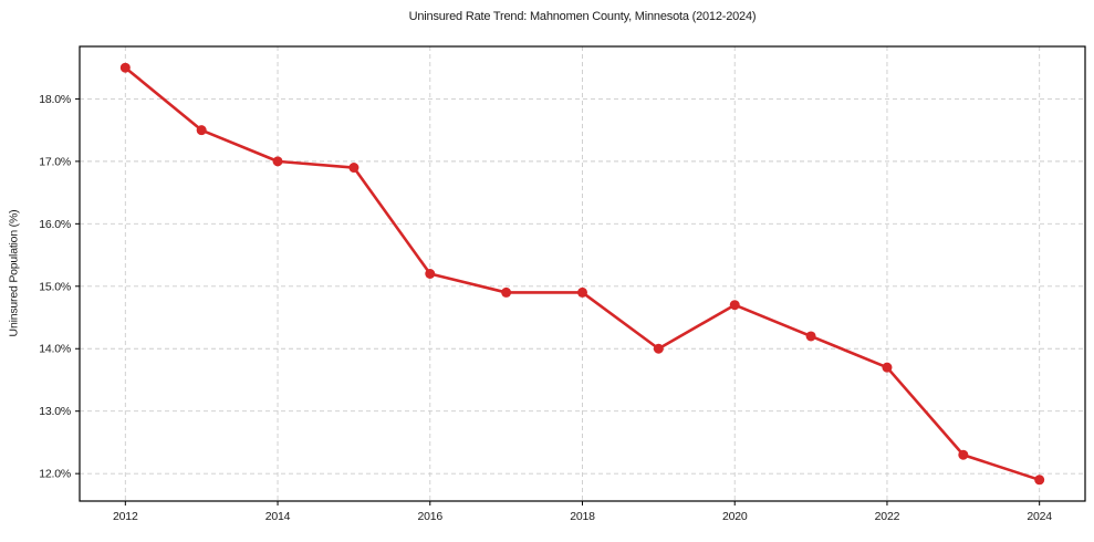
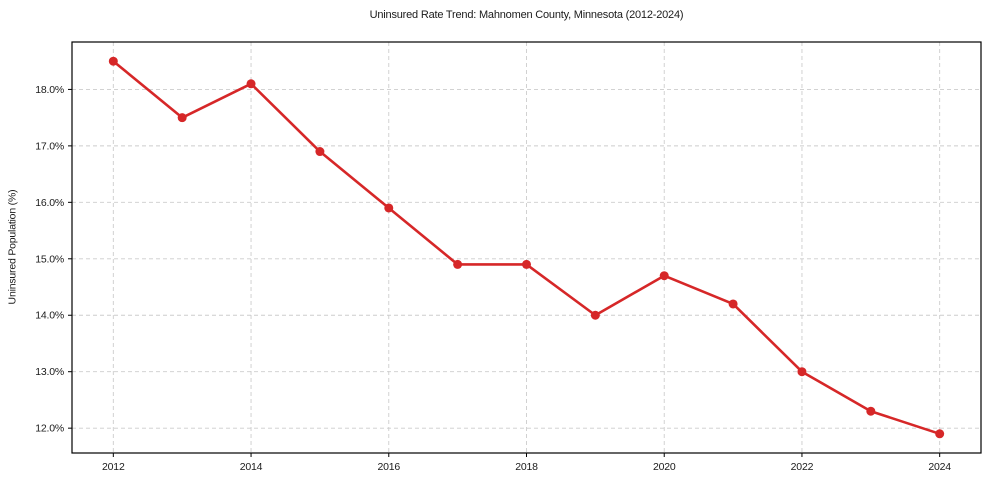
2014: 17.0% -> 18.1%
2016: 15.2% -> 15.9%
2022: 13.7% -> 13.0%
